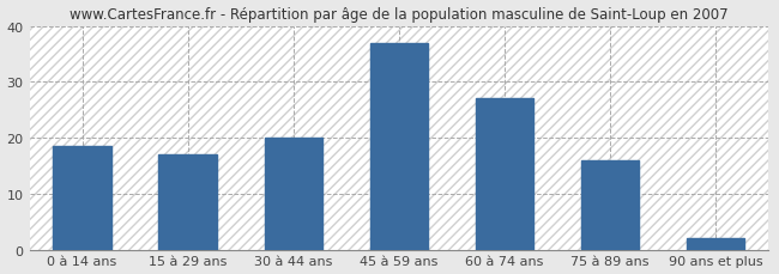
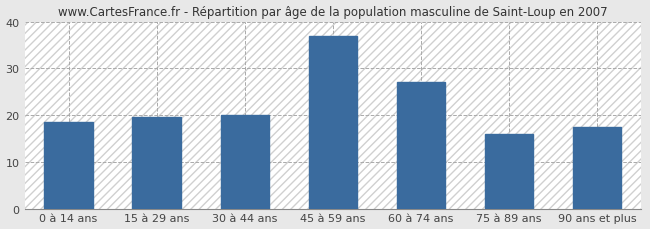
15 à 29 ans: 17.0 -> 19.5
90 ans et plus: 2.0 -> 17.5
